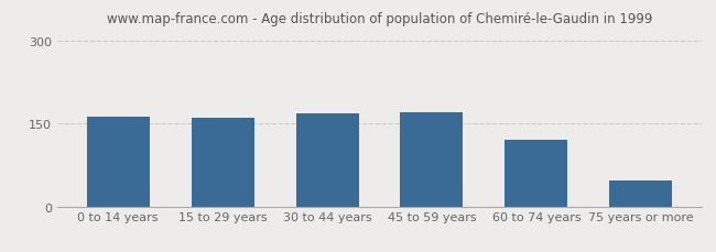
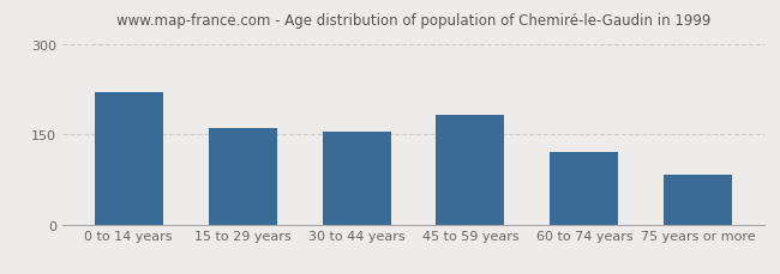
0 to 14 years: 163 -> 220
30 to 44 years: 168 -> 154
45 to 59 years: 170 -> 182
75 years or more: 46 -> 82
